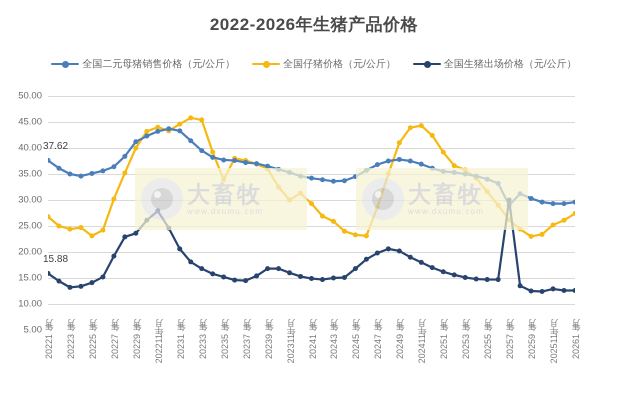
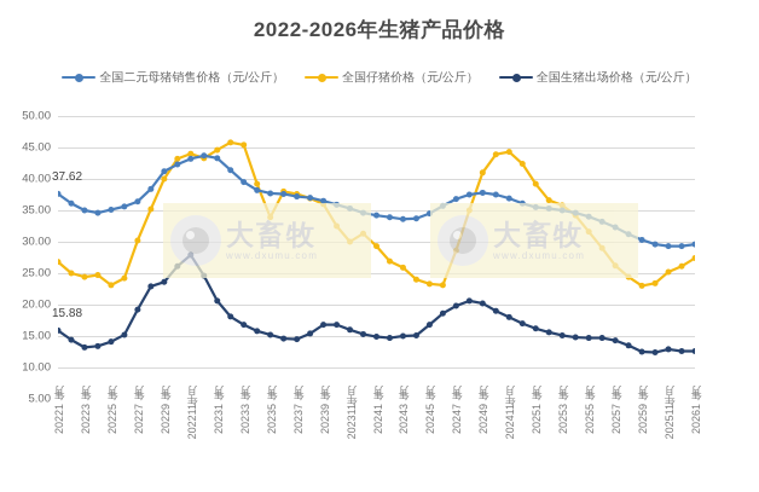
全国二元母猪销售价格（元/公斤）/2025年7月: 29 -> 32
全国生猪出场价格（元/公斤）/2025年7月: 30 -> 14
